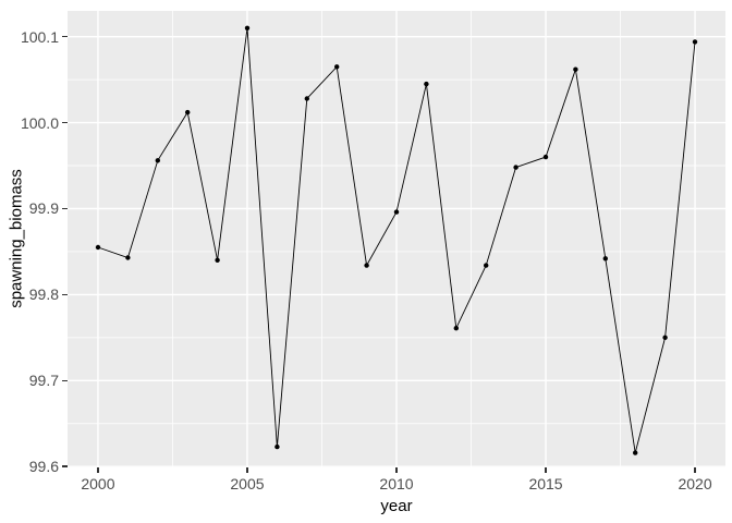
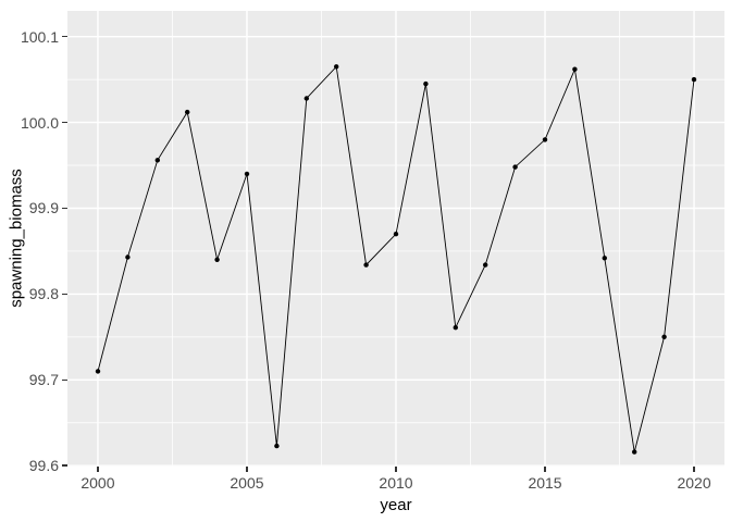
2000: 99.86 -> 99.71
2005: 100.11 -> 99.94
2010: 99.90 -> 99.87
2015: 99.96 -> 99.98
2020: 100.09 -> 100.05
